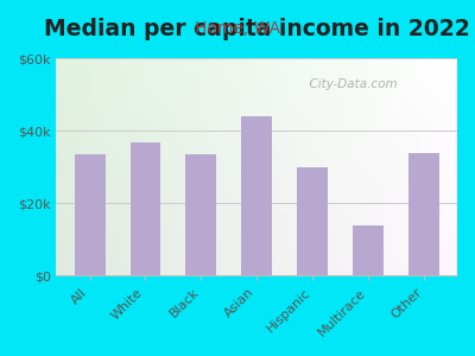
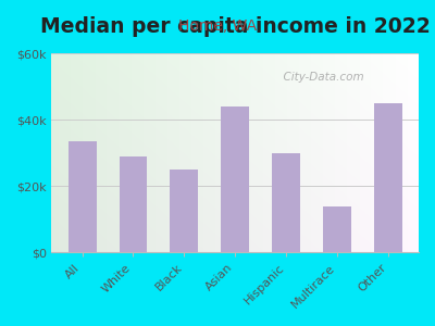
White: $37.0k -> $29.0k
Black: $33.5k -> $25.0k
Other: $34.0k -> $45.0k
